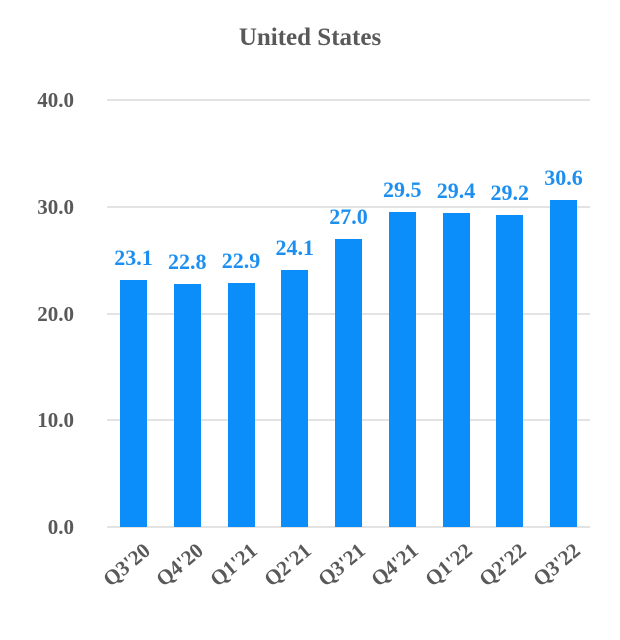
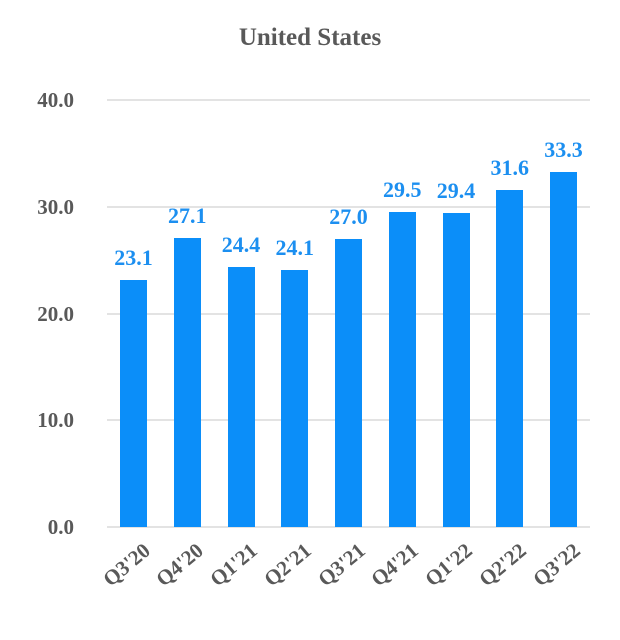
Q4'20: 22.8 -> 27.1
Q1'21: 22.9 -> 24.4
Q2'22: 29.2 -> 31.6
Q3'22: 30.6 -> 33.3
